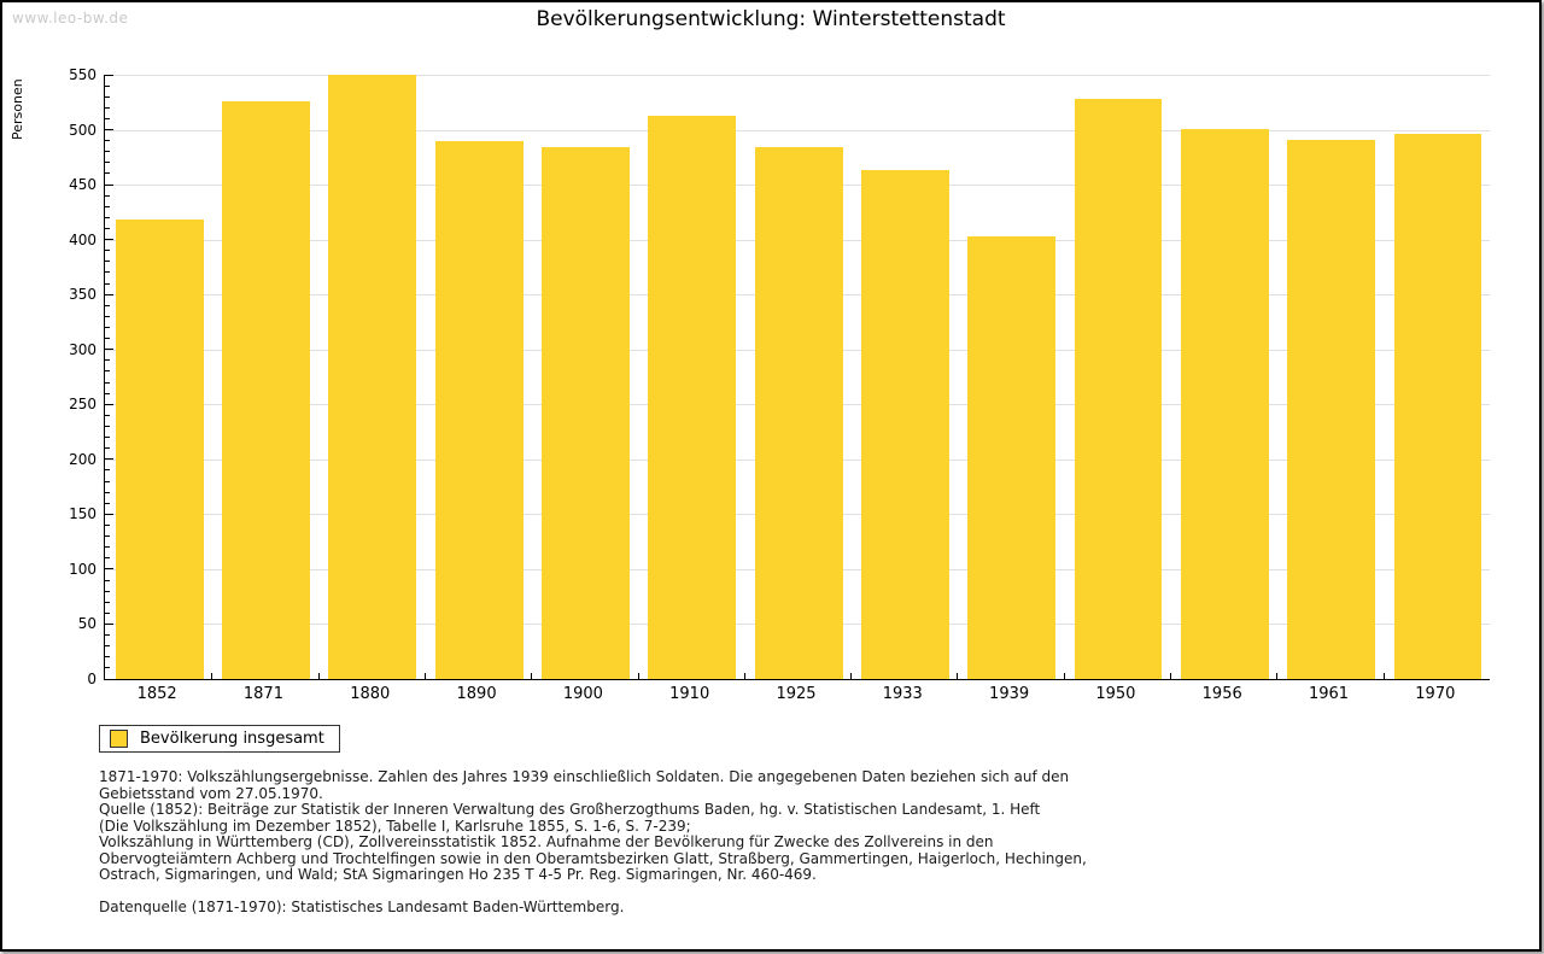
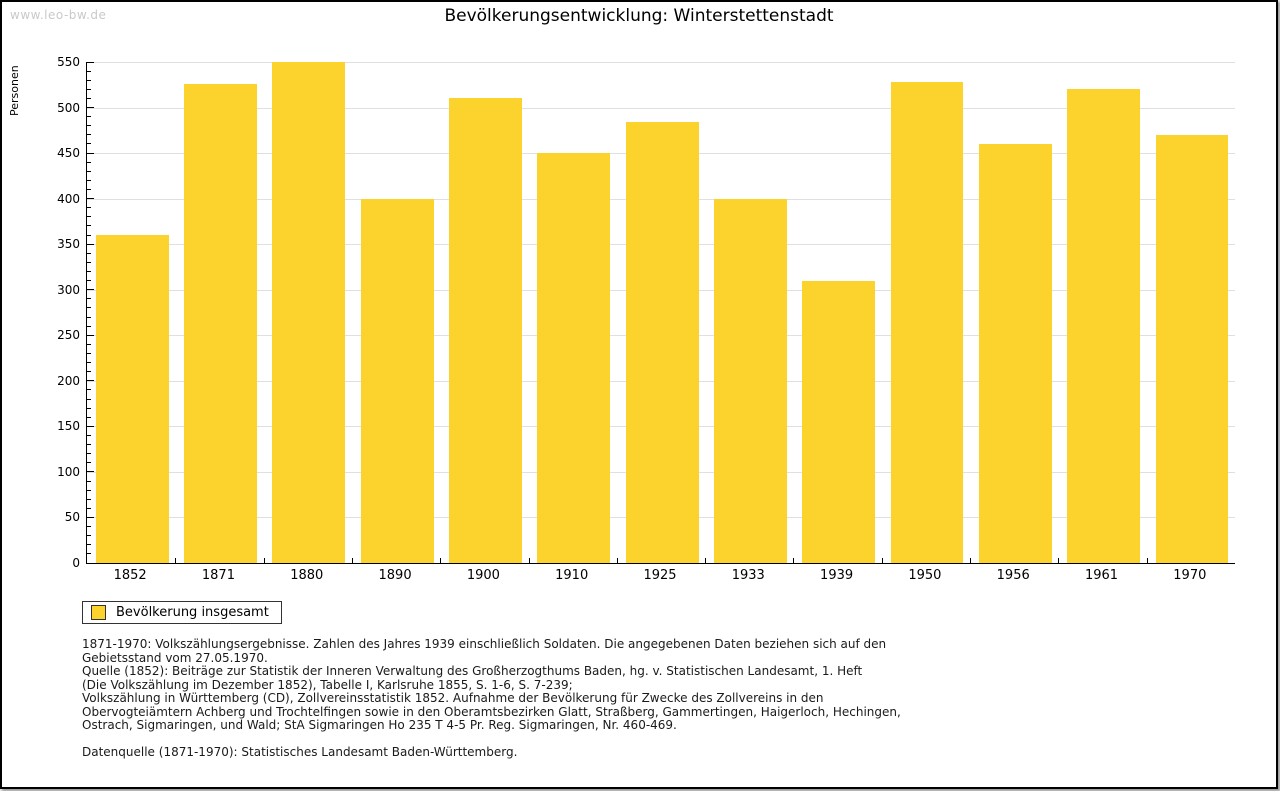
1852: 420 -> 360
1890: 490 -> 400
1900: 480 -> 510
1910: 510 -> 450
1933: 460 -> 400
1939: 400 -> 310
1956: 500 -> 460
1961: 490 -> 520
1970: 500 -> 470
